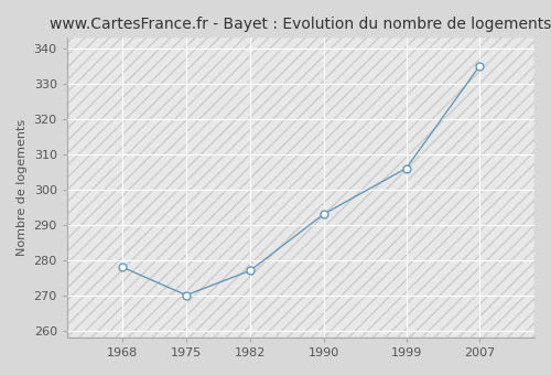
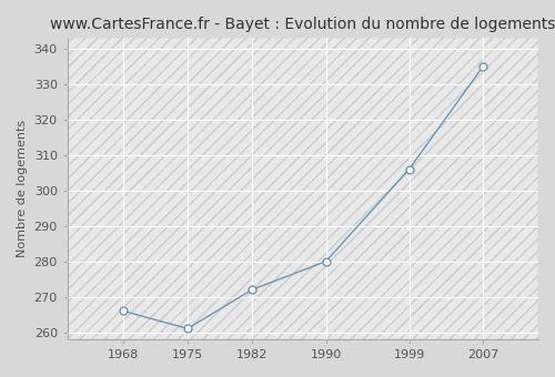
1968: 278 -> 266
1975: 270 -> 261
1982: 277 -> 272
1990: 293 -> 280
